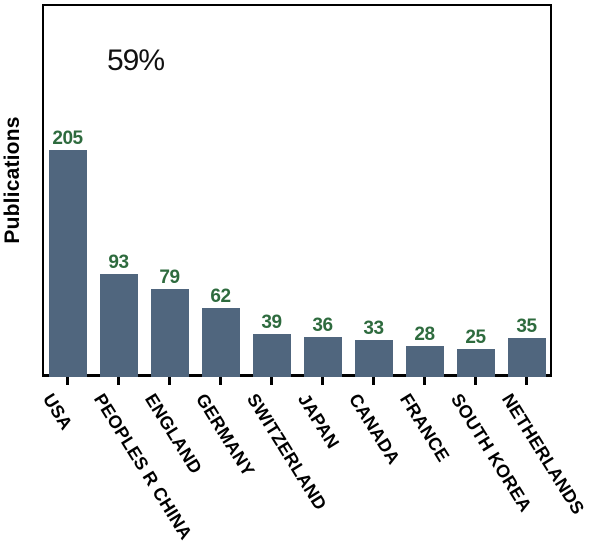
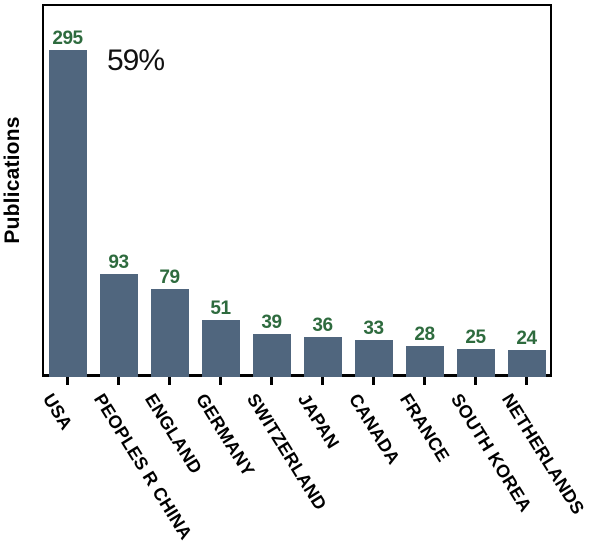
USA: 205 -> 295
GERMANY: 62 -> 51
NETHERLANDS: 35 -> 24
